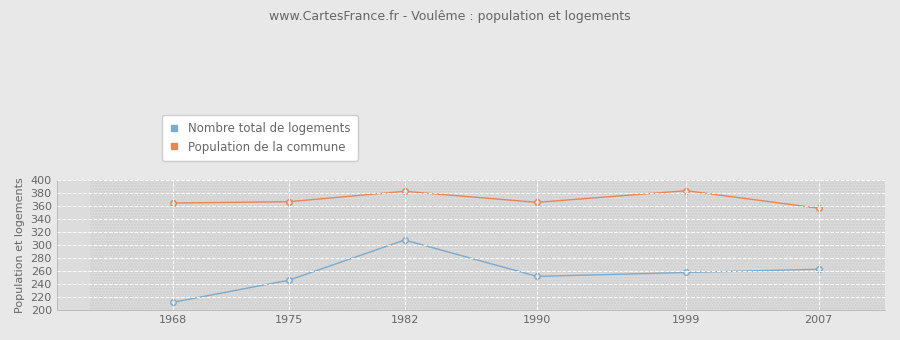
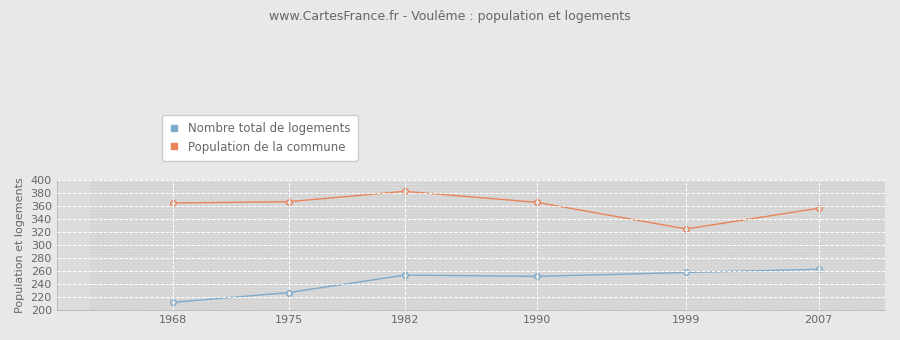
Nombre total de logements/1975: 246 -> 227
Nombre total de logements/1982: 308 -> 254
Population de la commune/1999: 384 -> 325
